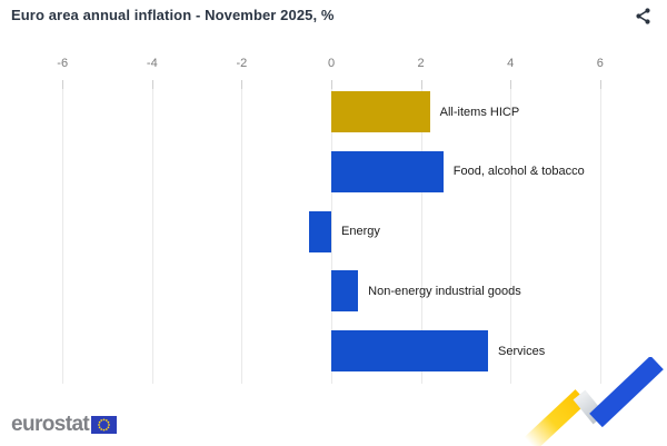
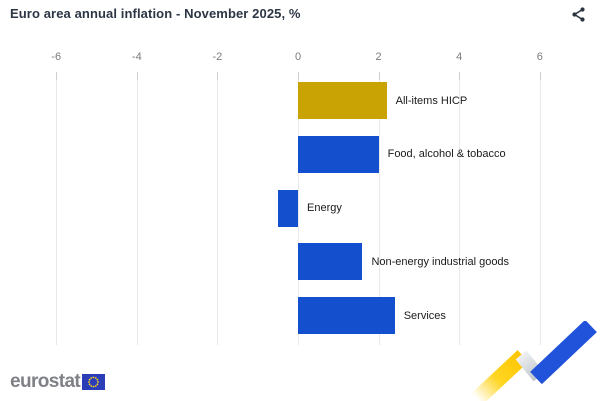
Food, alcohol & tobacco: 2.5 -> 2.0
Non-energy industrial goods: 0.6 -> 1.6
Services: 3.5 -> 2.4
